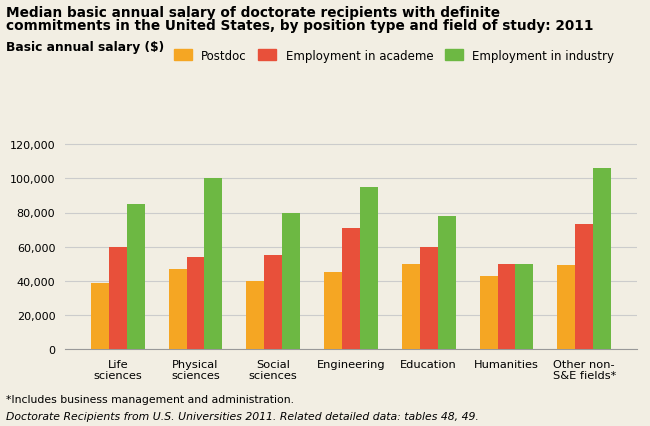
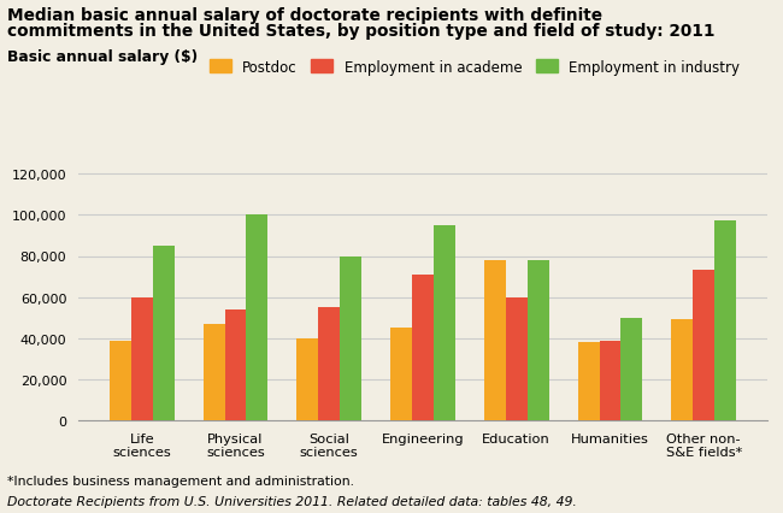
Postdoc/Education: 50,000 -> 78,000
Postdoc/Humanities: 43,000 -> 38,000
Employment in academe/Humanities: 50,000 -> 39,000
Employment in industry/Other non- S&E fields*: 106,000 -> 97,000
